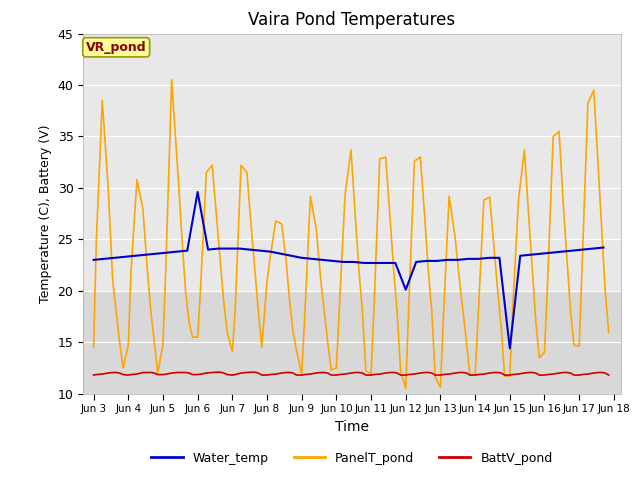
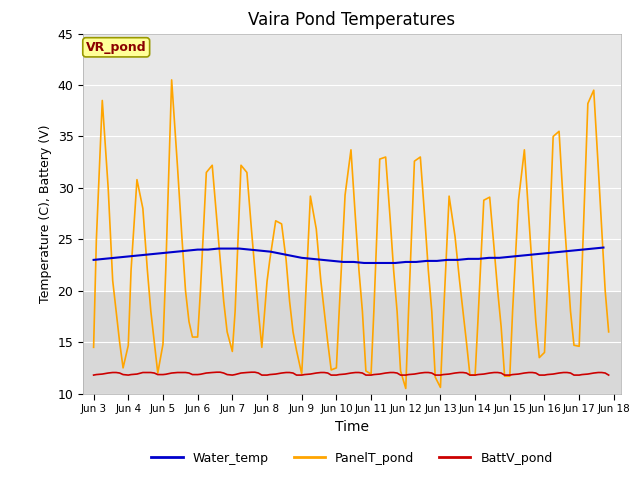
Water_temp/Jun 6: 29.6 -> 24.0
Water_temp/Jun 12: 20.1 -> 22.8
Water_temp/Jun 15: 14.4 -> 23.3
